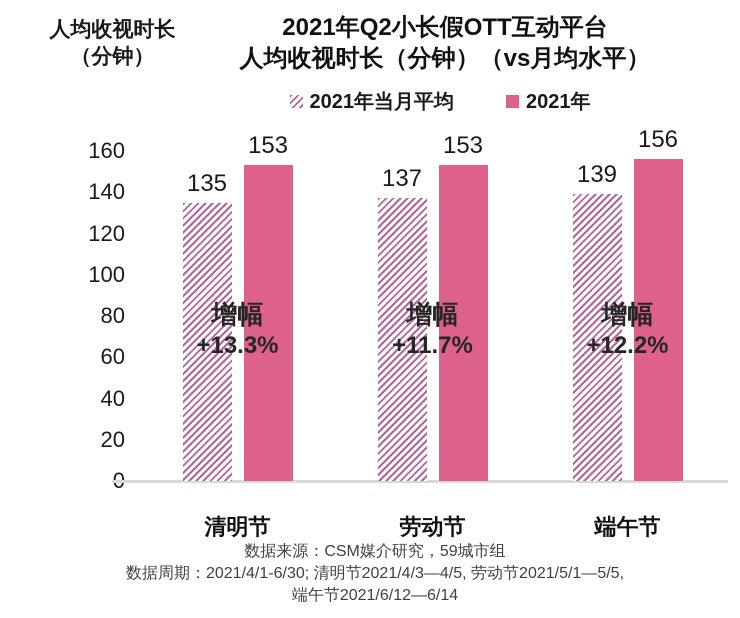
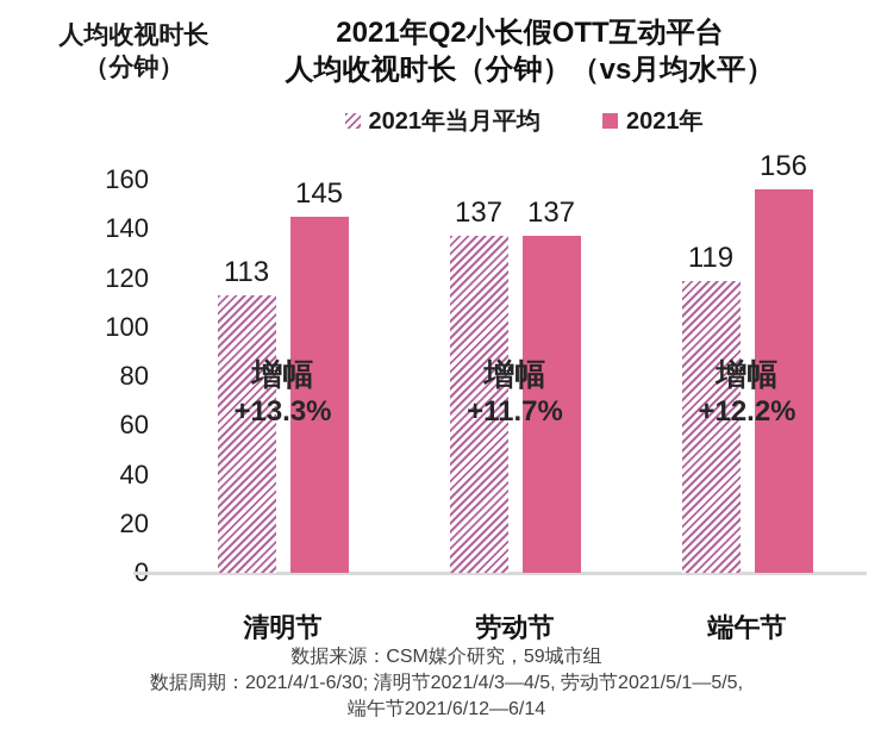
2021年当月平均/清明节: 135 -> 113
2021年/清明节: 153 -> 145
2021年/劳动节: 153 -> 137
2021年当月平均/端午节: 139 -> 119
